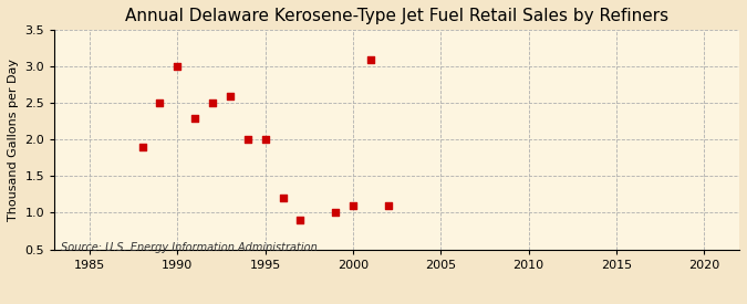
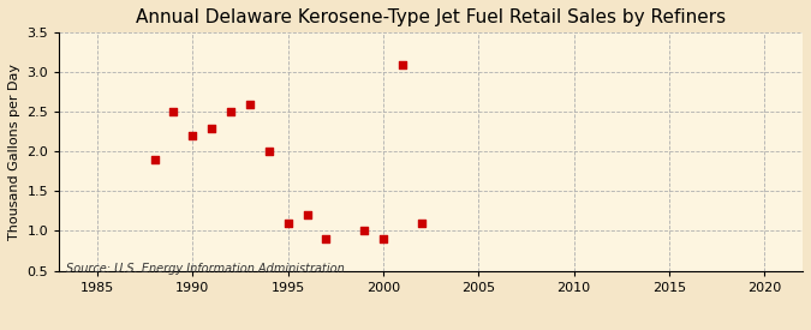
1990: 3.0 -> 2.2
1995: 2.0 -> 1.1
2000: 1.1 -> 0.9
